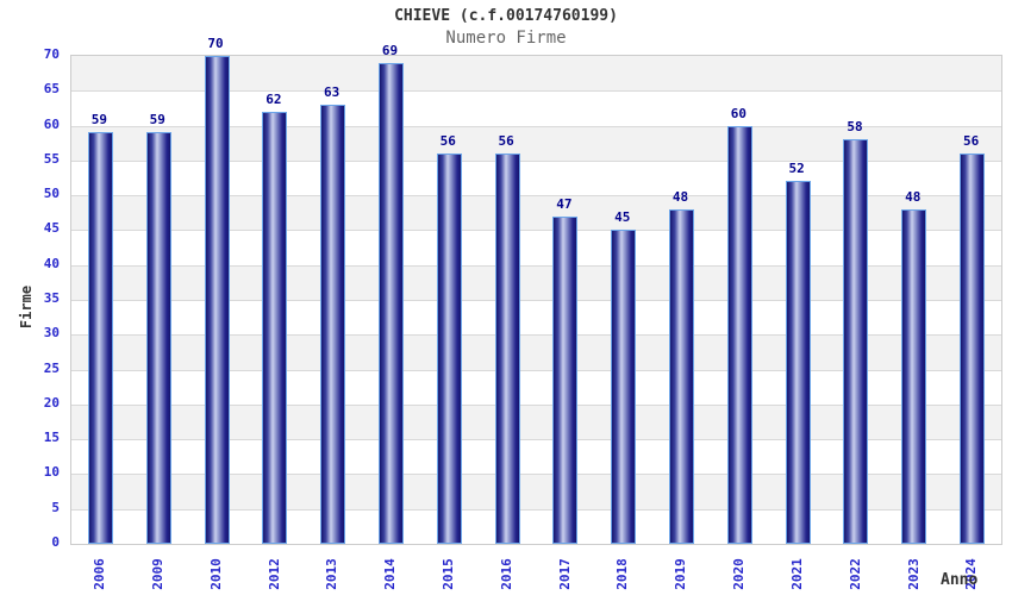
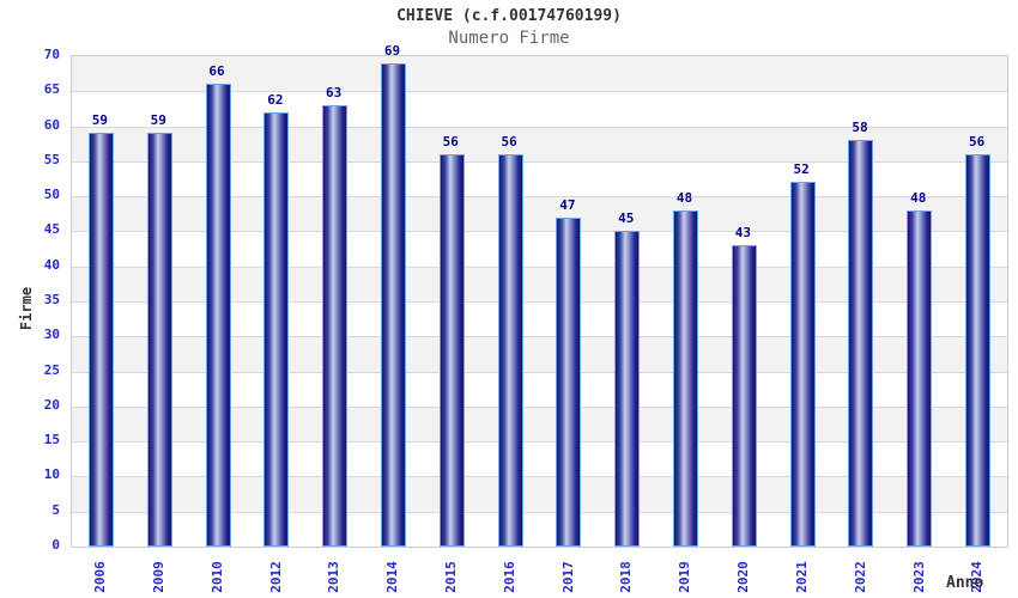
2010: 70 -> 66
2020: 60 -> 43
